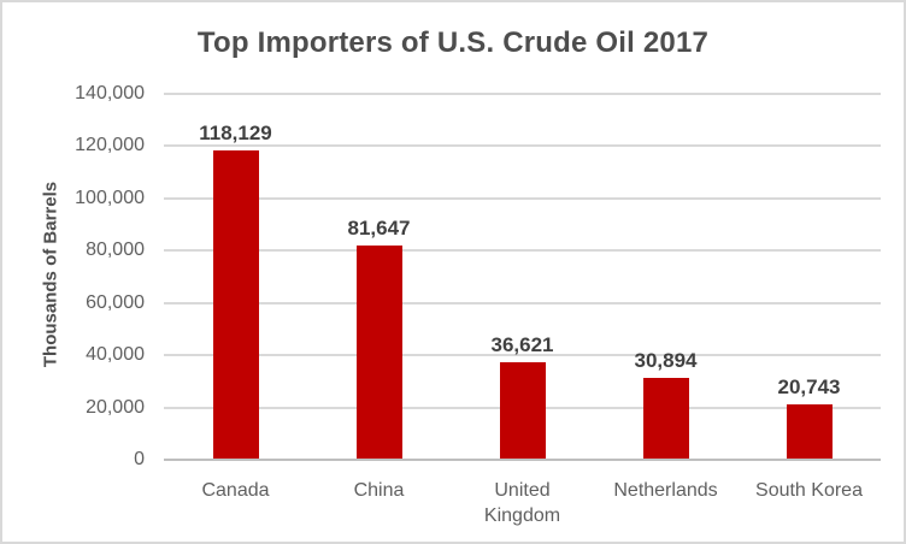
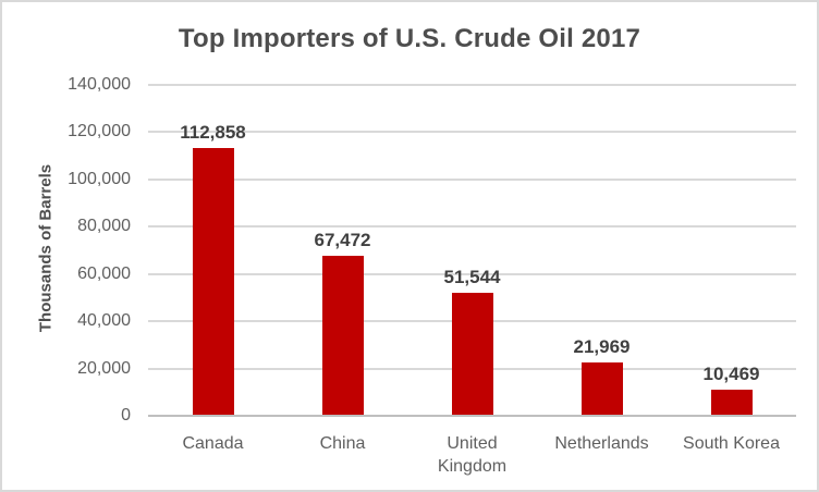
Canada: 118,129 -> 112,858
China: 81,647 -> 67,472
United Kingdom: 36,621 -> 51,544
Netherlands: 30,894 -> 21,969
South Korea: 20,743 -> 10,469
